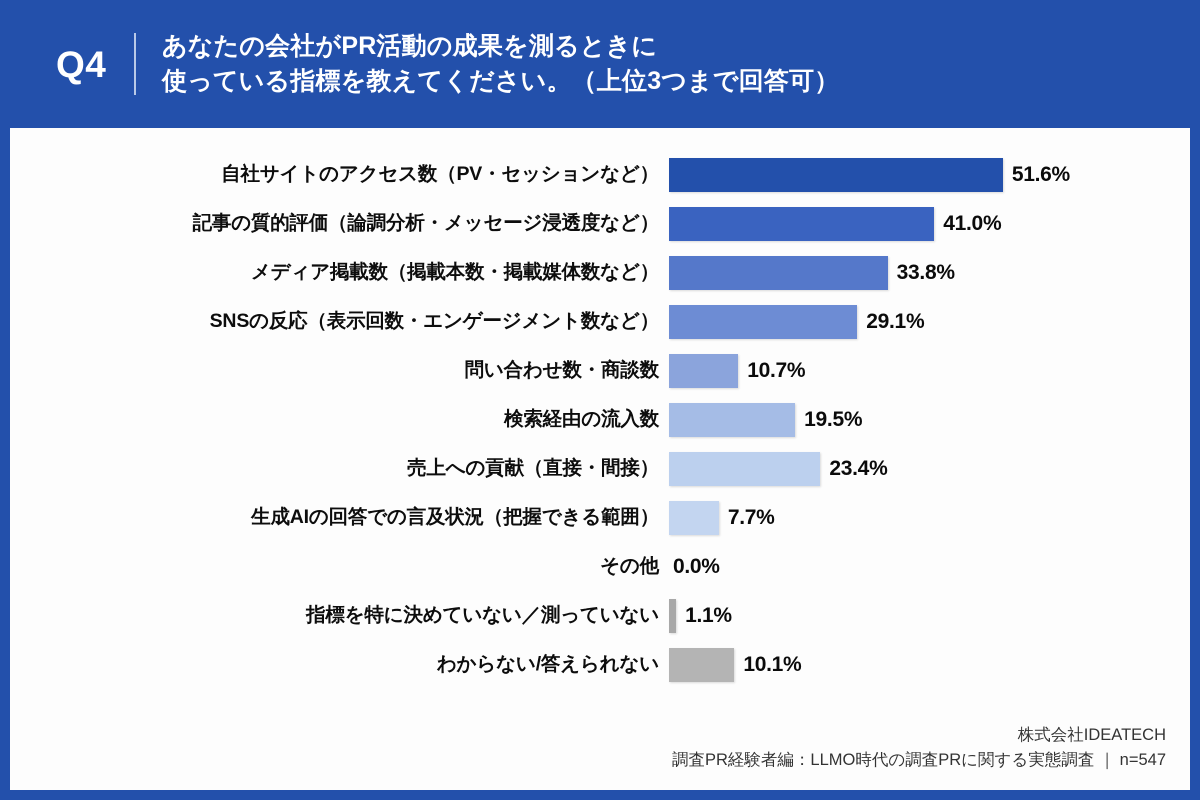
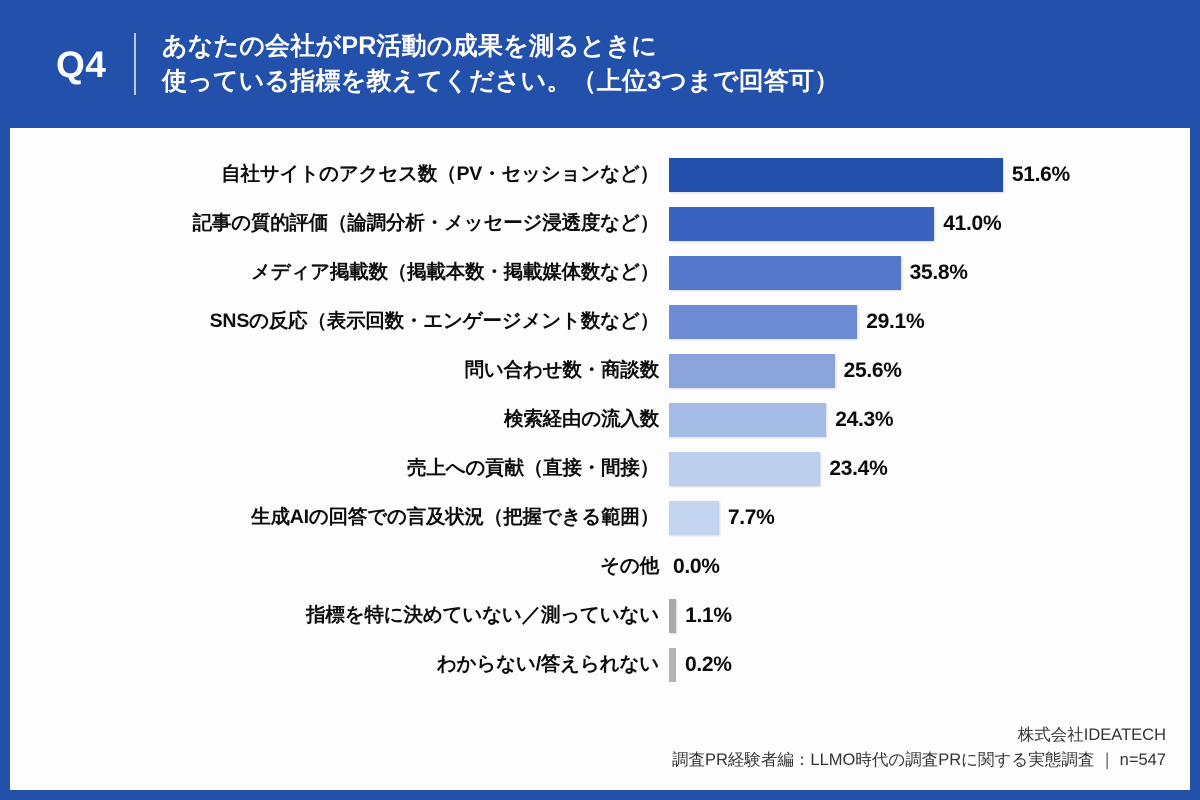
メディア掲載数（掲載本数・掲載媒体数など）: 33.8% -> 35.8%
問い合わせ数・商談数: 10.7% -> 25.6%
検索経由の流入数: 19.5% -> 24.3%
わからない/答えられない: 10.1% -> 0.2%
